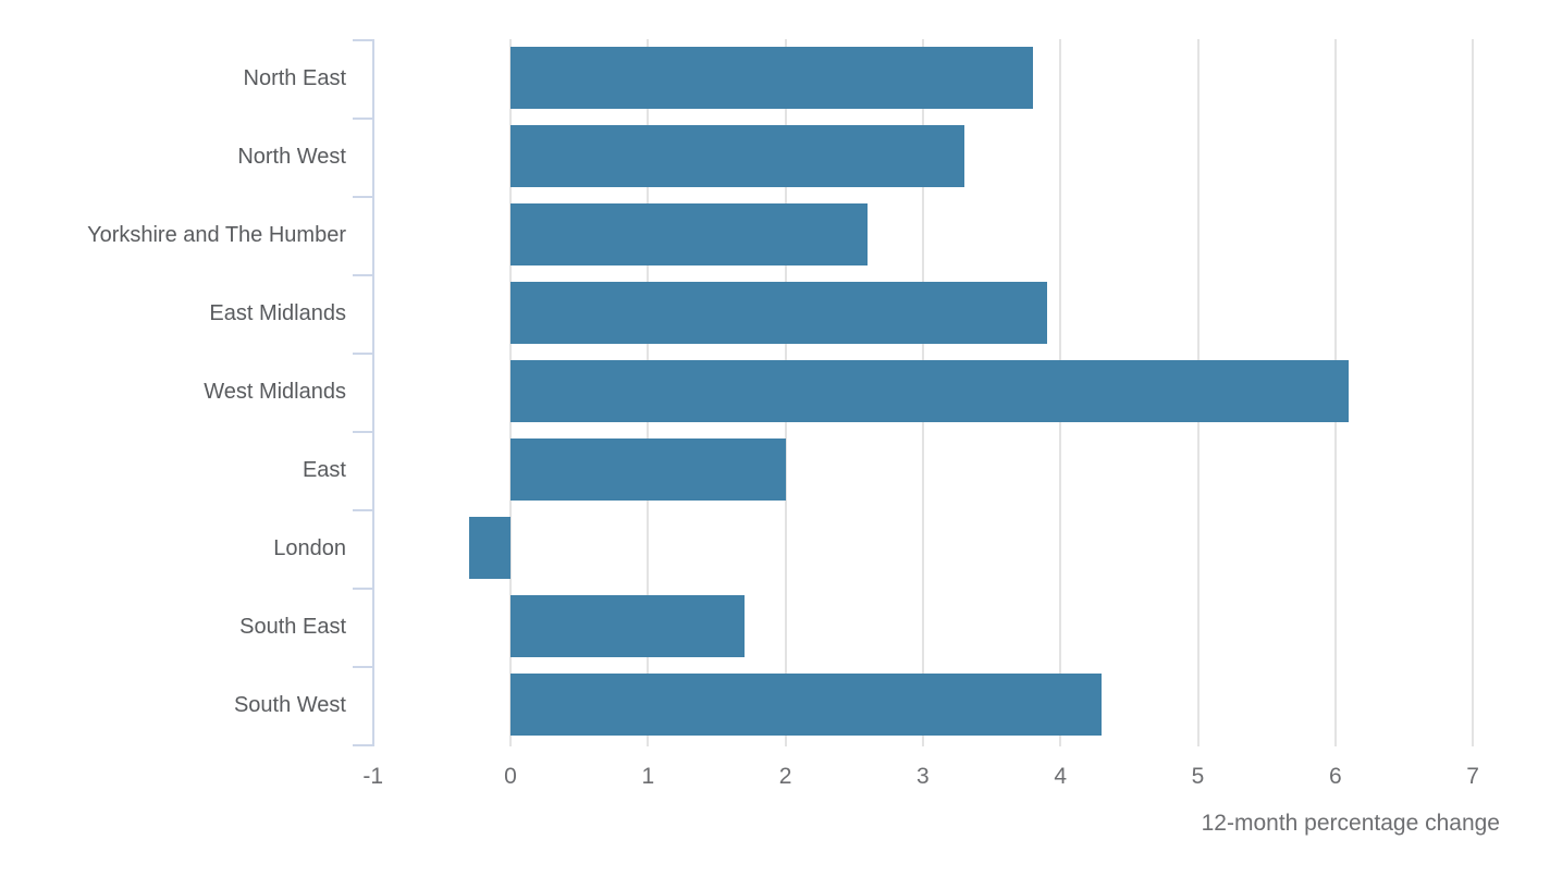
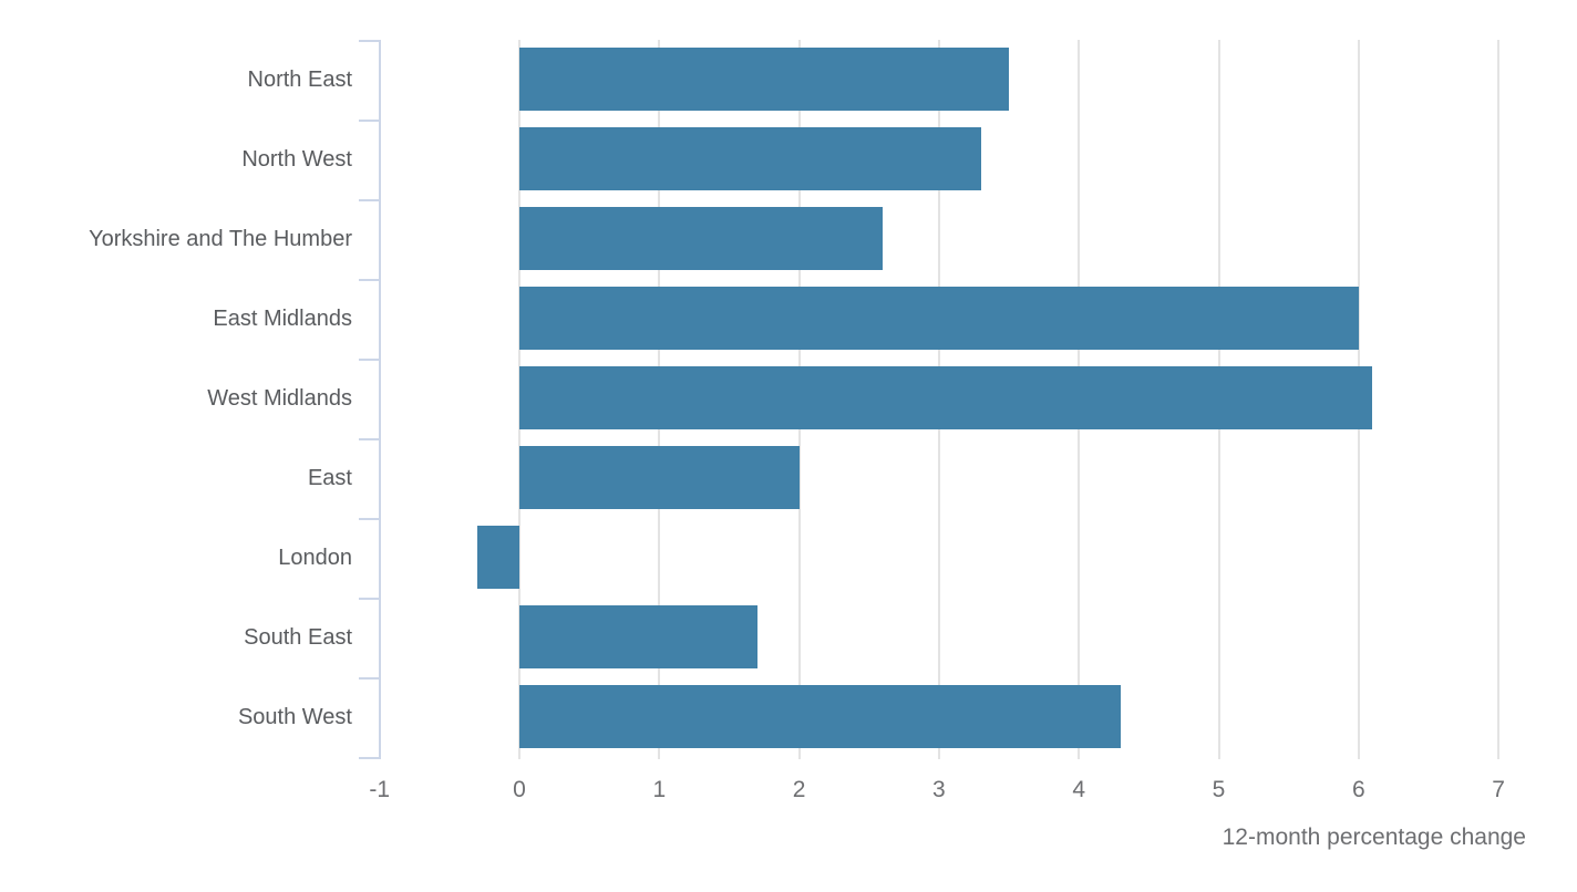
North East: 3.8 -> 3.5
East Midlands: 3.9 -> 6.0
